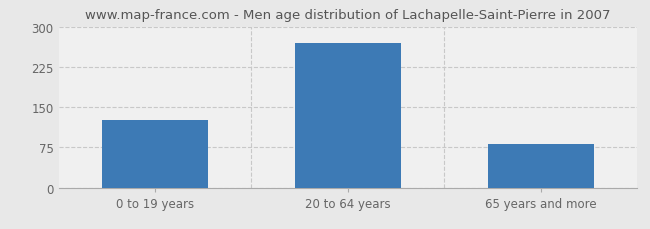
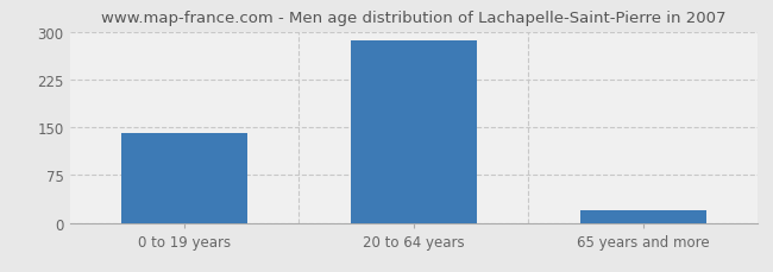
0 to 19 years: 126 -> 141
20 to 64 years: 270 -> 287
65 years and more: 82 -> 20
